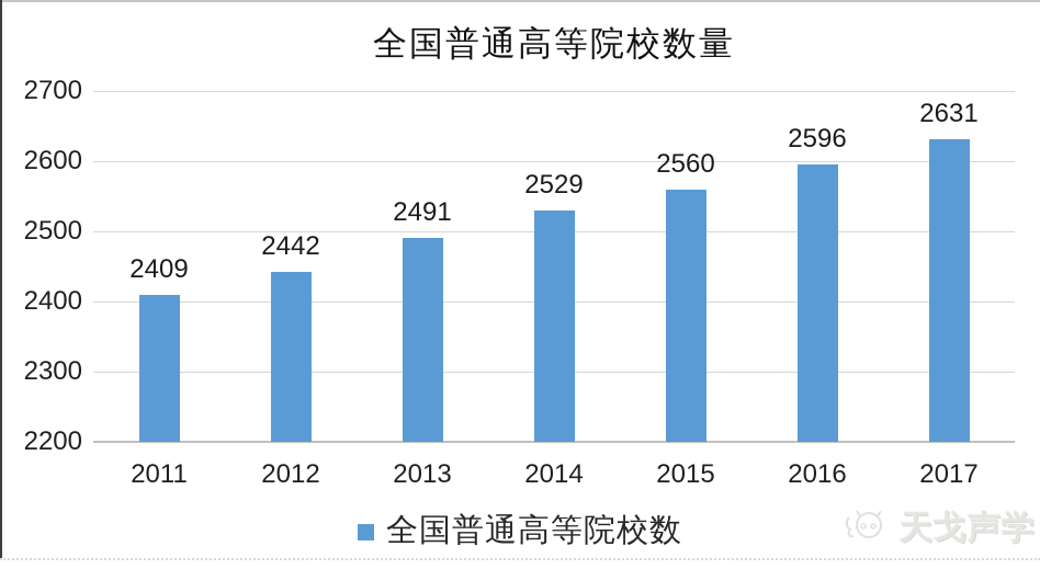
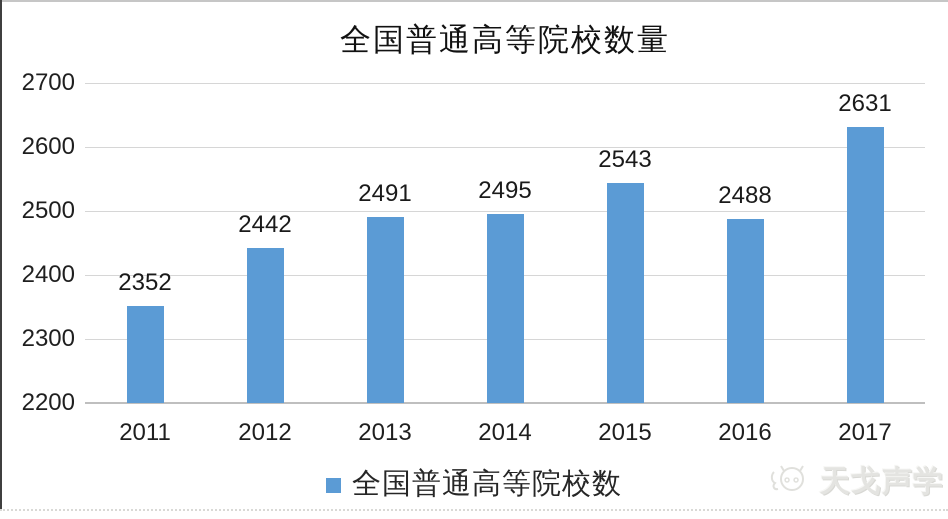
2011: 2409 -> 2352
2014: 2529 -> 2495
2015: 2560 -> 2543
2016: 2596 -> 2488
